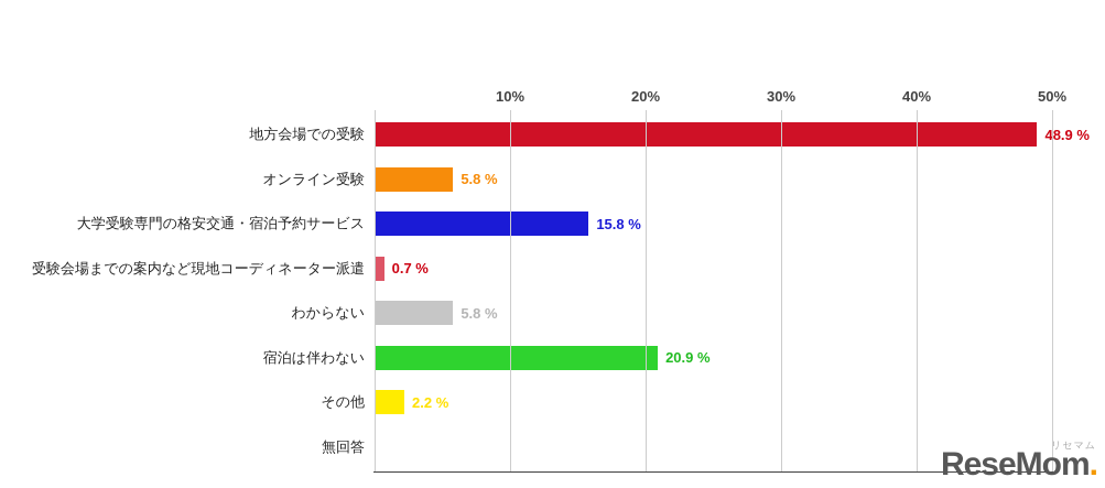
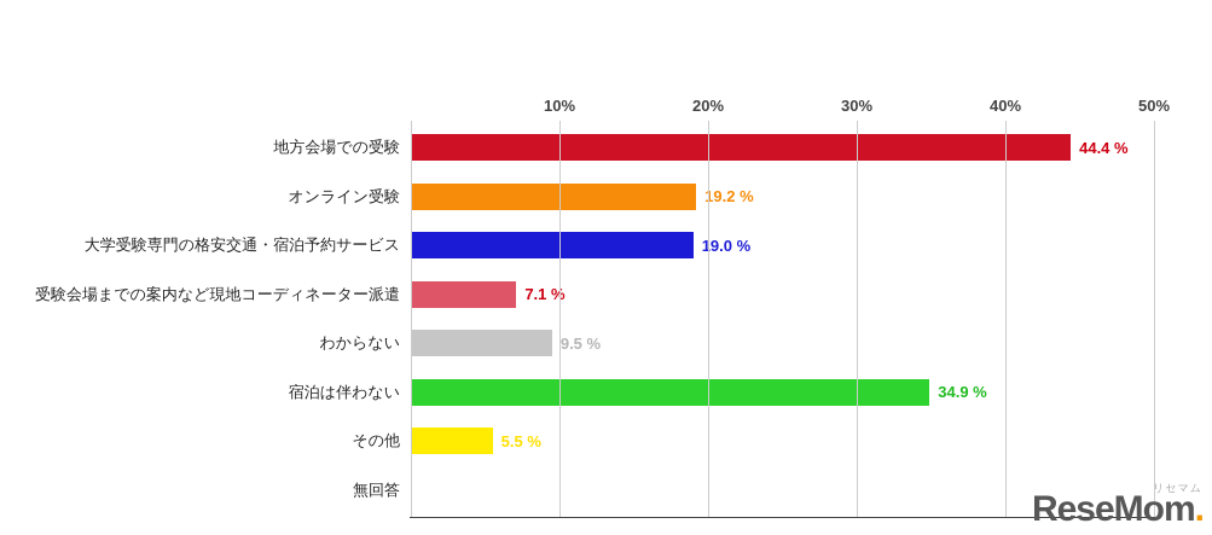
地方会場での受験: 48.9 -> 44.4
オンライン受験: 5.8 -> 19.2
大学受験専門の格安交通・宿泊予約サービス: 15.8 -> 19.0
受験会場までの案内など現地コーディネーター派遣: 0.7 -> 7.1
わからない: 5.8 -> 9.5
宿泊は伴わない: 20.9 -> 34.9
その他: 2.2 -> 5.5
